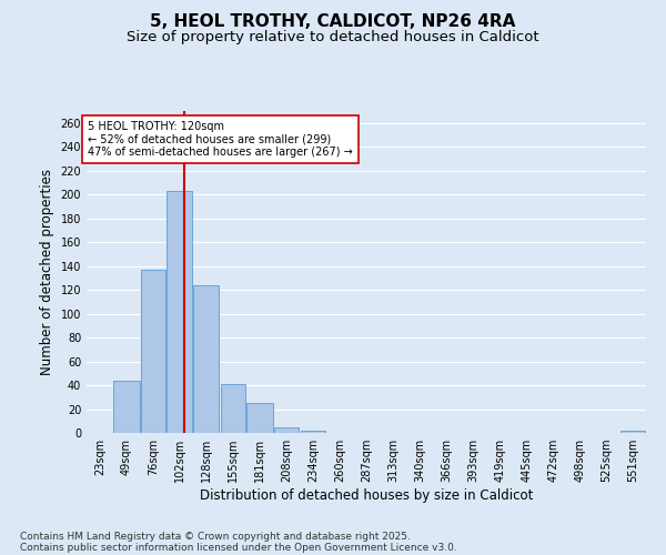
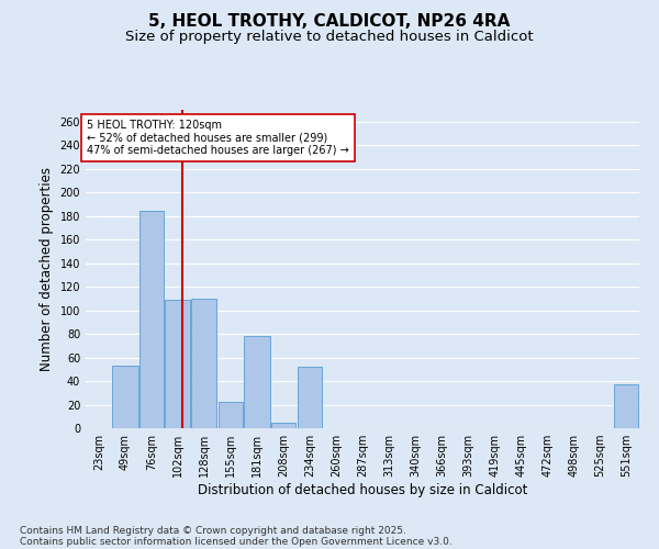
49sqm: 44 -> 53
76sqm: 137 -> 184
102sqm: 203 -> 109
128sqm: 124 -> 110
155sqm: 41 -> 22
181sqm: 25 -> 78
234sqm: 2 -> 52
551sqm: 2 -> 37
